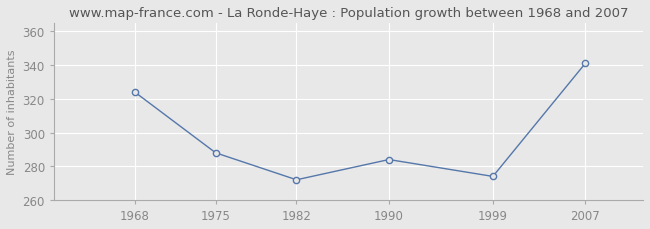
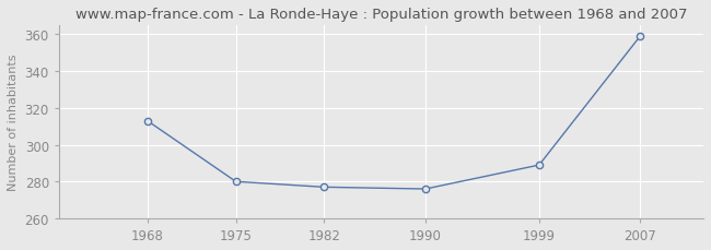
1968: 324 -> 313
1975: 288 -> 280
1982: 272 -> 277
1990: 284 -> 276
1999: 274 -> 289
2007: 341 -> 359
